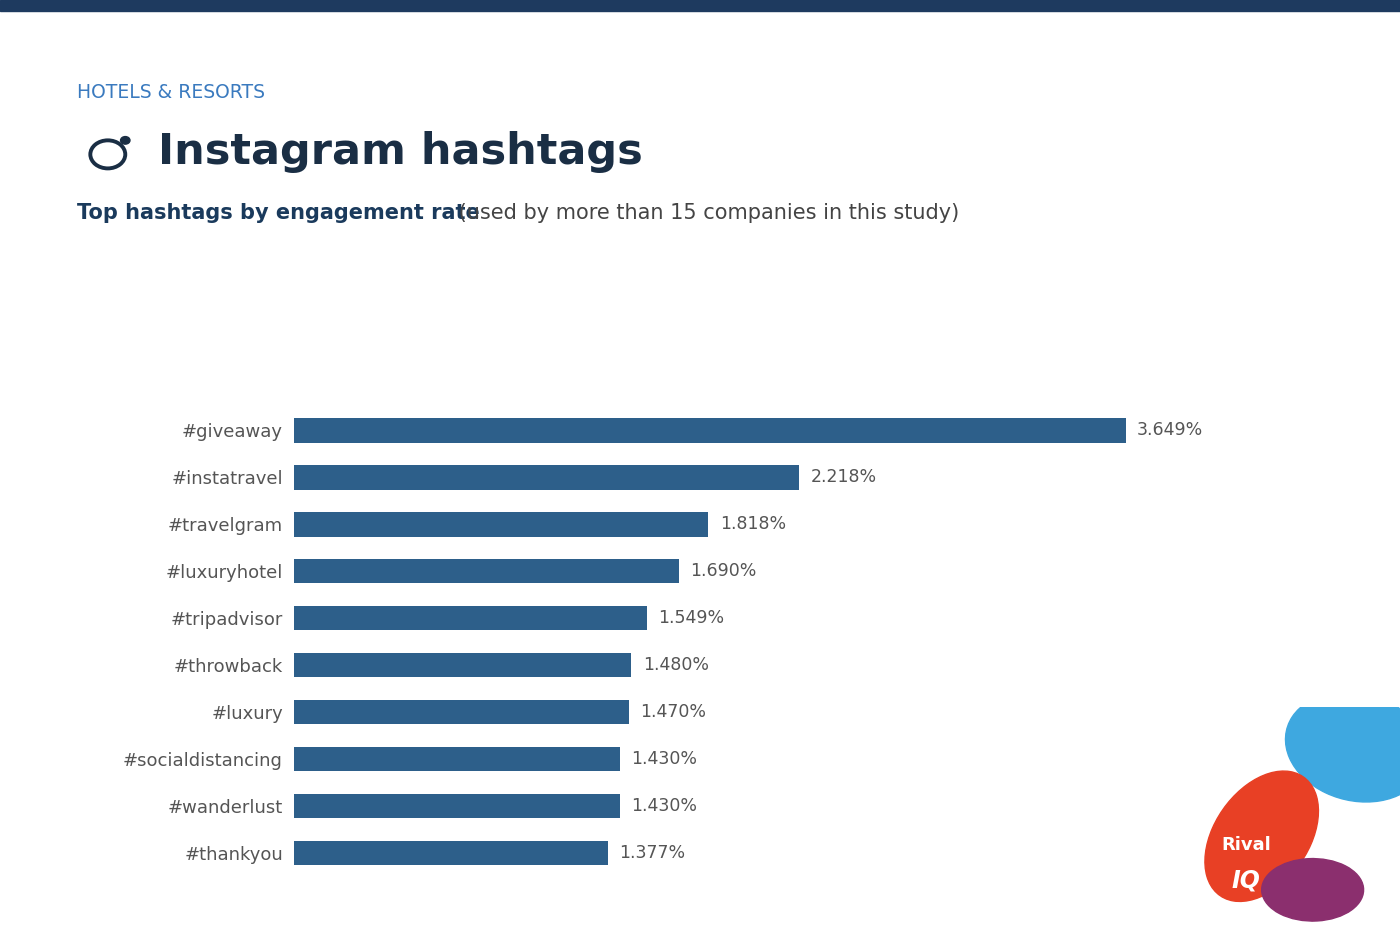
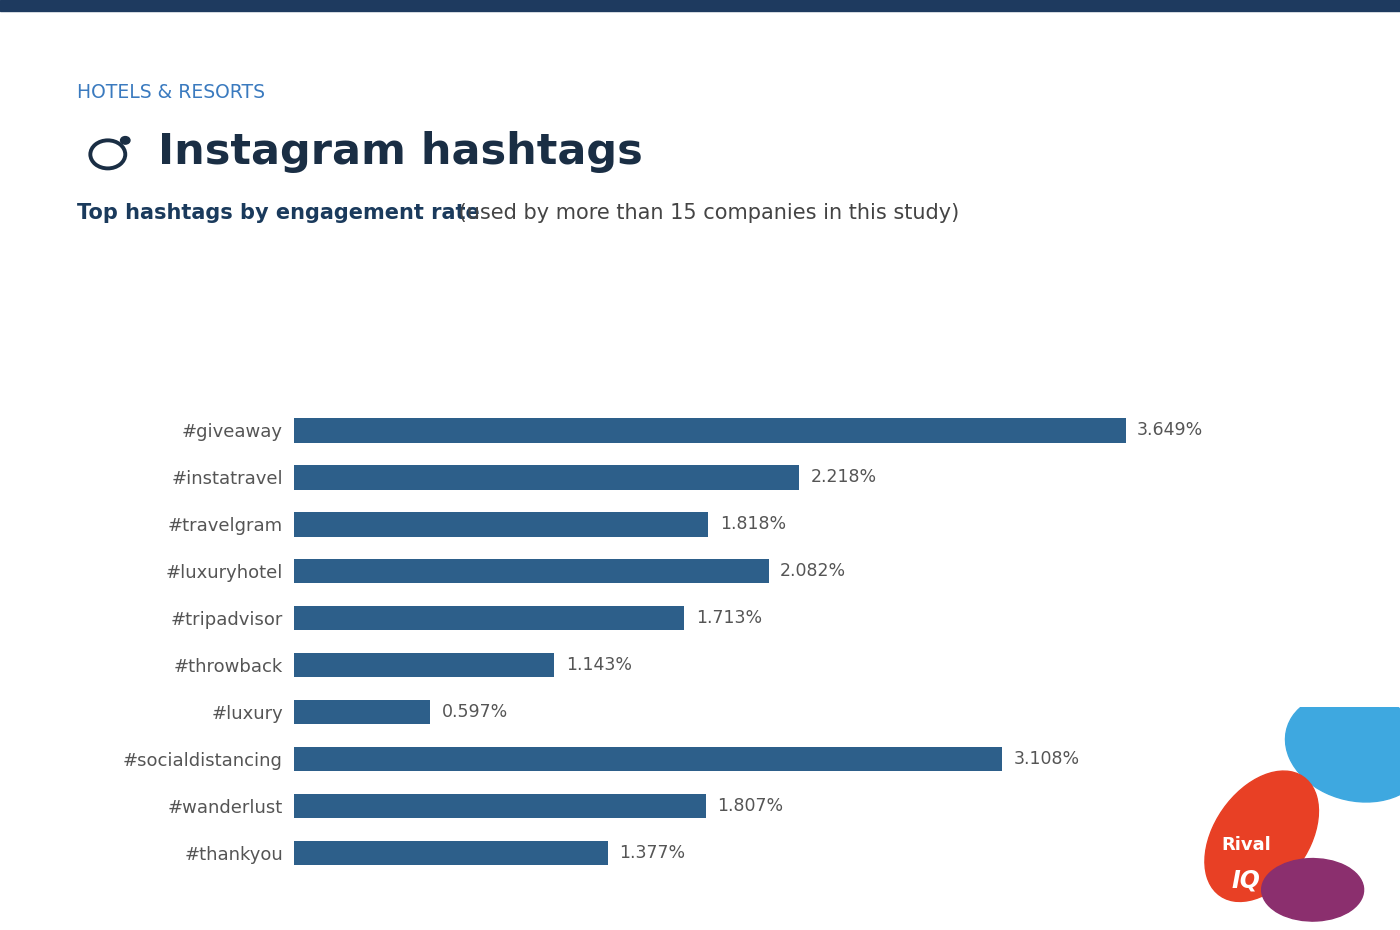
#luxuryhotel: 1.690% -> 2.082%
#tripadvisor: 1.549% -> 1.713%
#throwback: 1.480% -> 1.143%
#luxury: 1.470% -> 0.597%
#socialdistancing: 1.430% -> 3.108%
#wanderlust: 1.430% -> 1.807%
